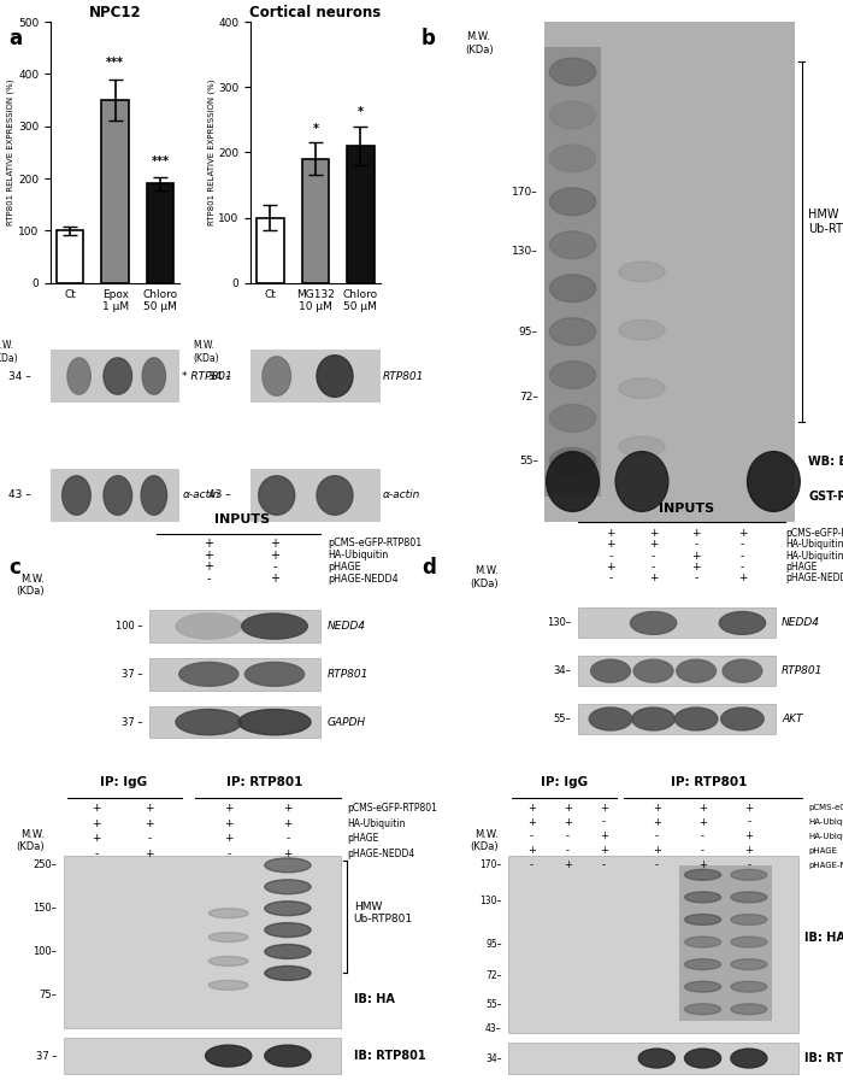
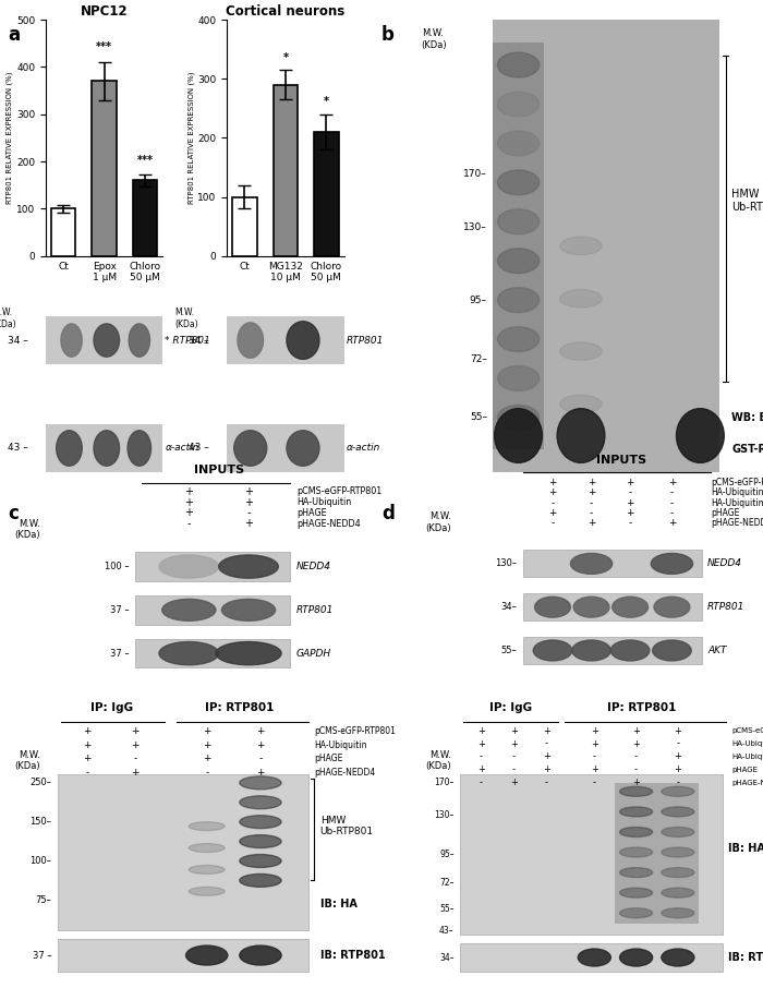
NPC12/Epox 1 μM: 350 -> 370
NPC12/Chloro 50 μM: 190 -> 160
Cortical neurons/MG132 10 μM: 190 -> 290
